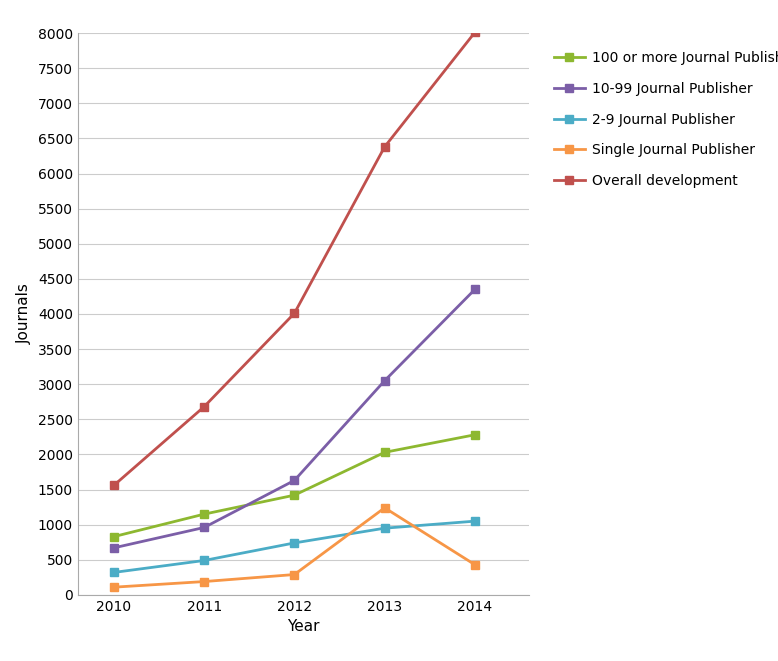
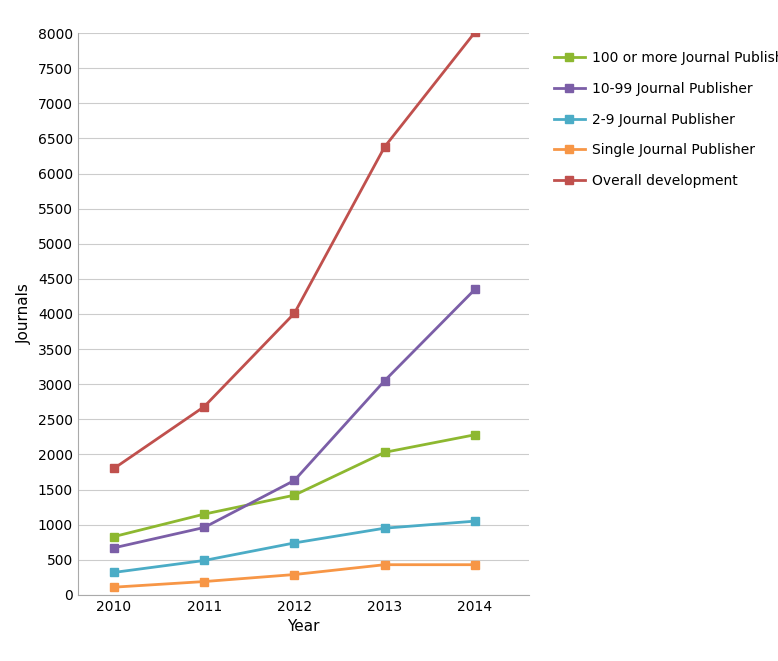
Overall development/2010: 1560 -> 1800
Single Journal Publisher/2013: 1240 -> 430
